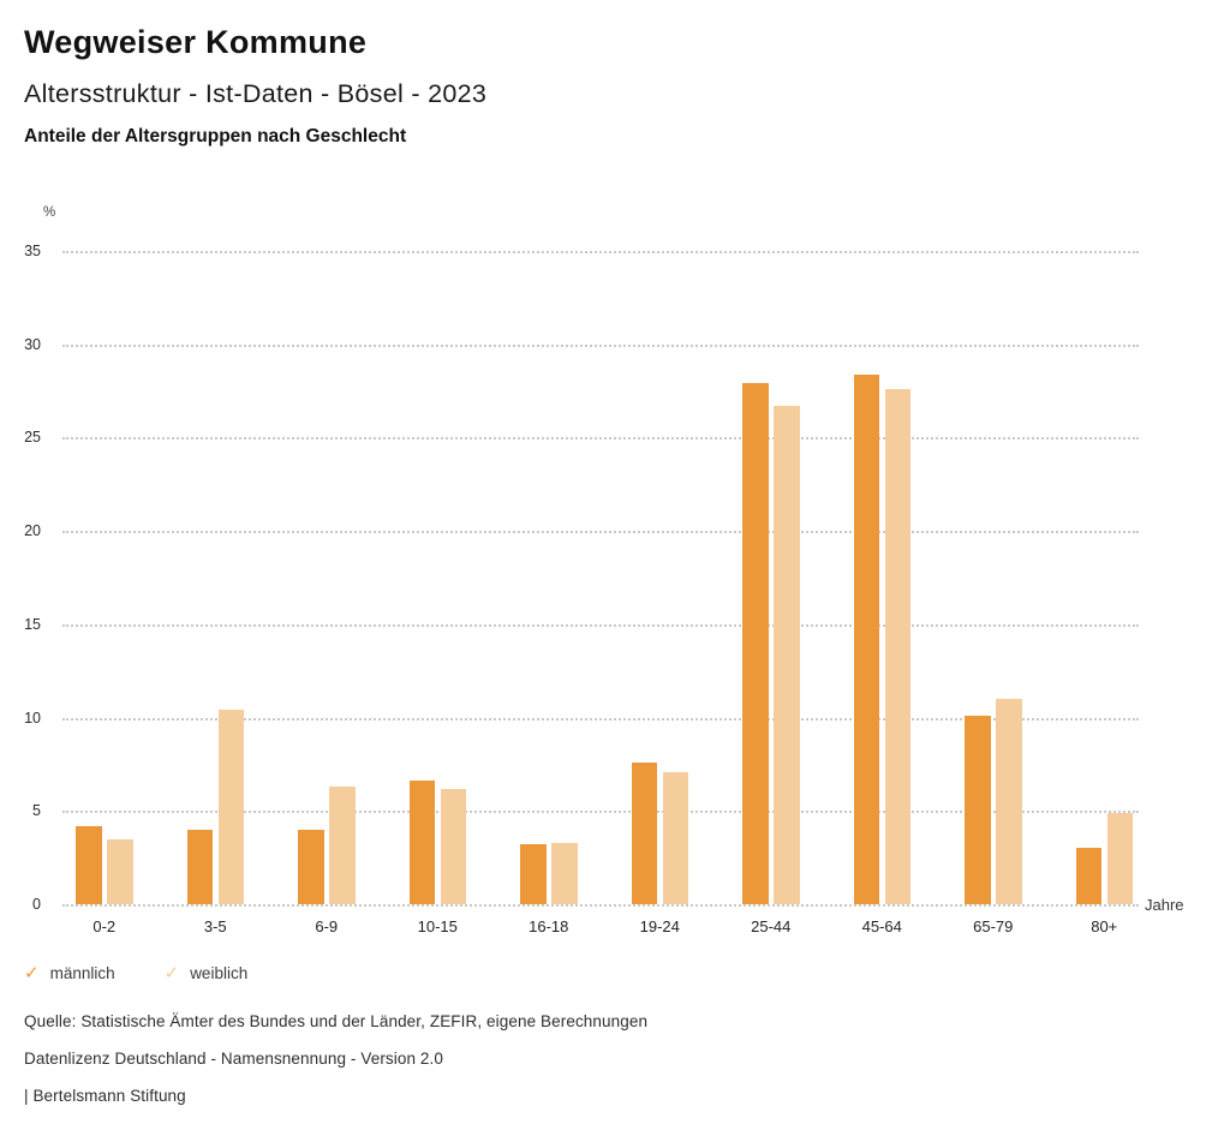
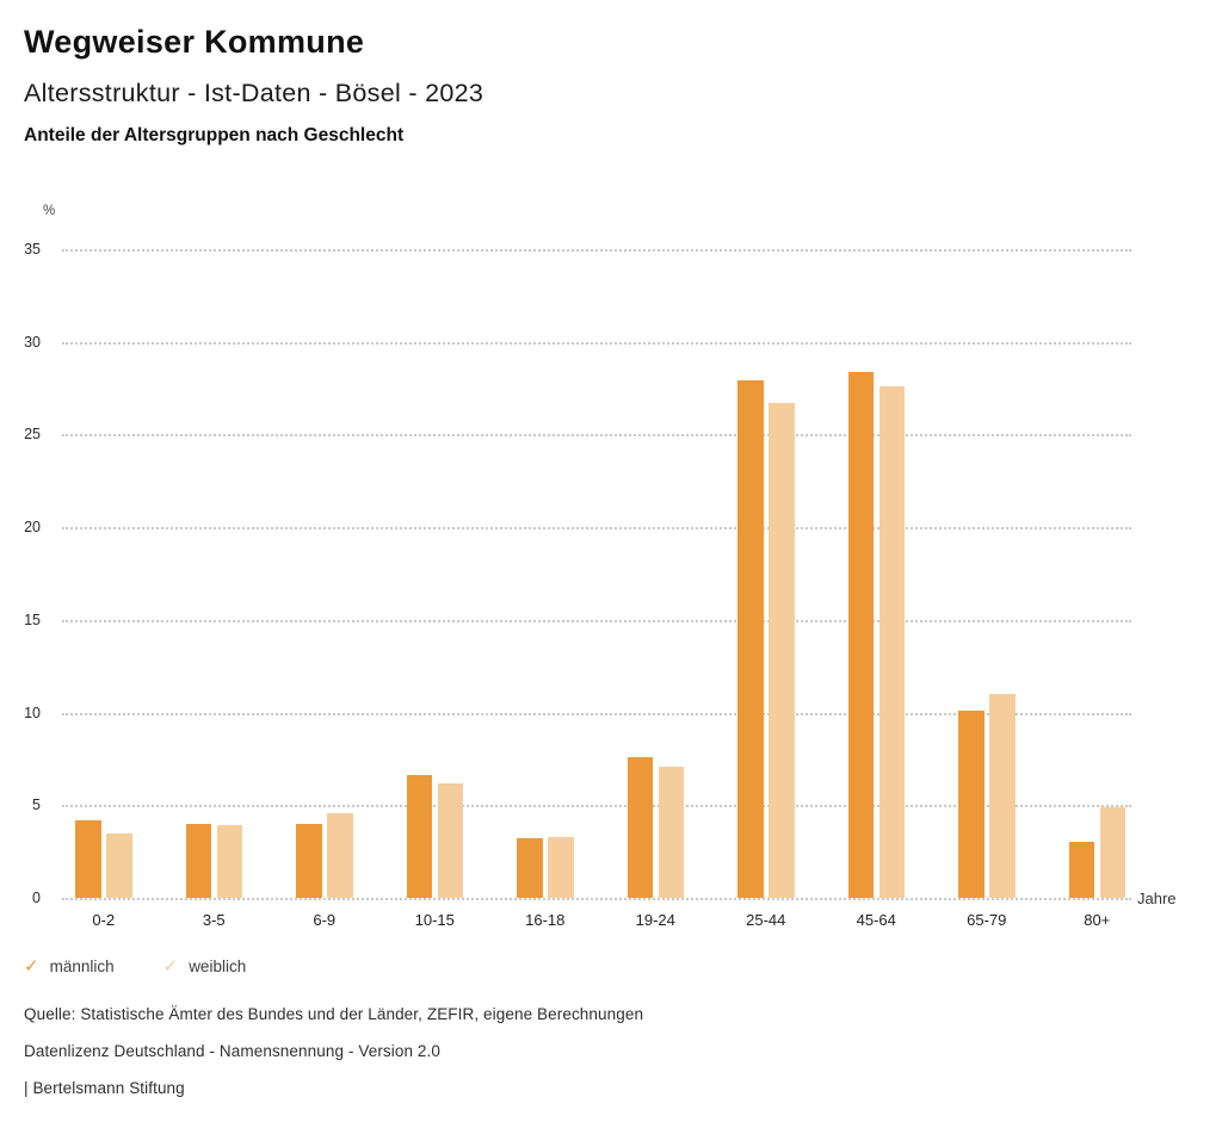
weiblich/3-5: 10.4 -> 3.9
weiblich/6-9: 6.3 -> 4.6
